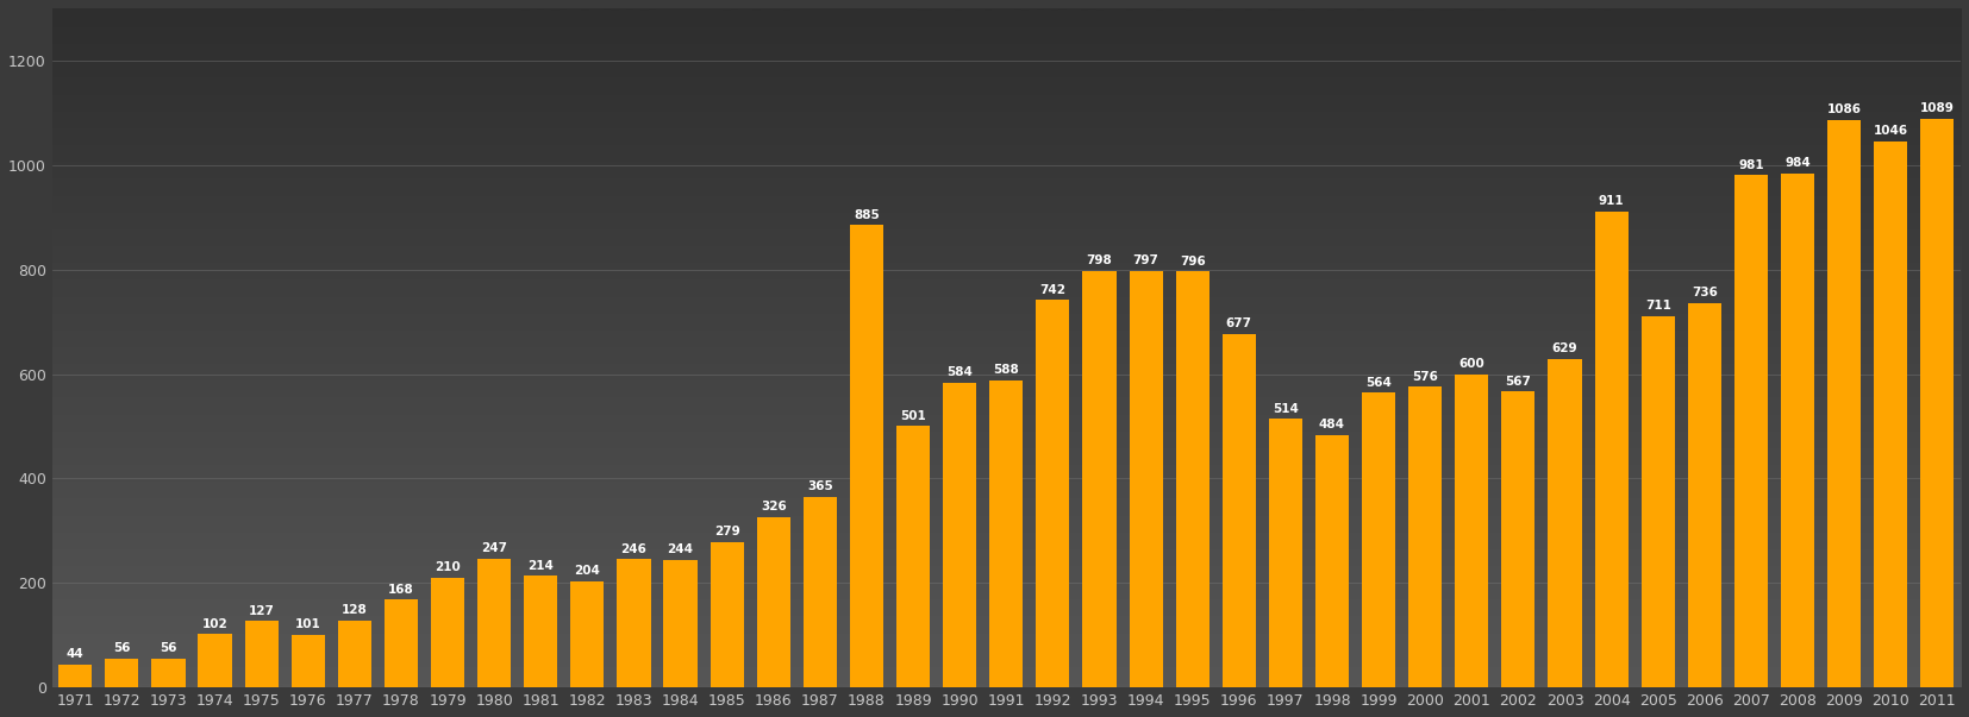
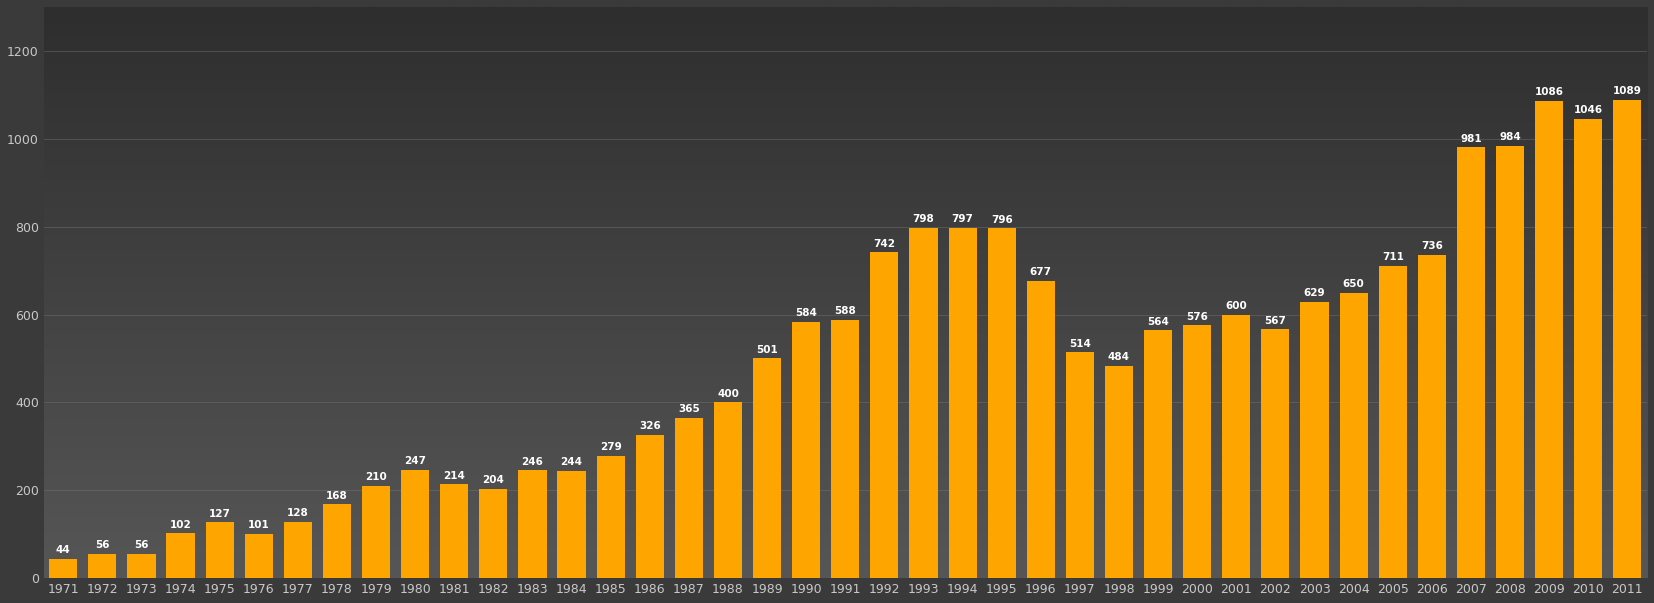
1988: 885 -> 400
2004: 911 -> 650
